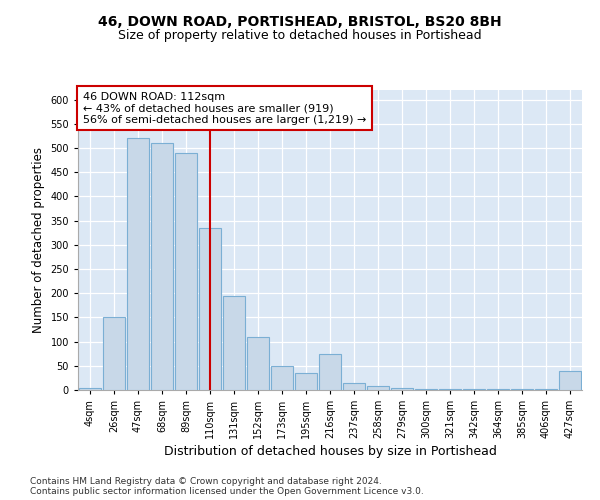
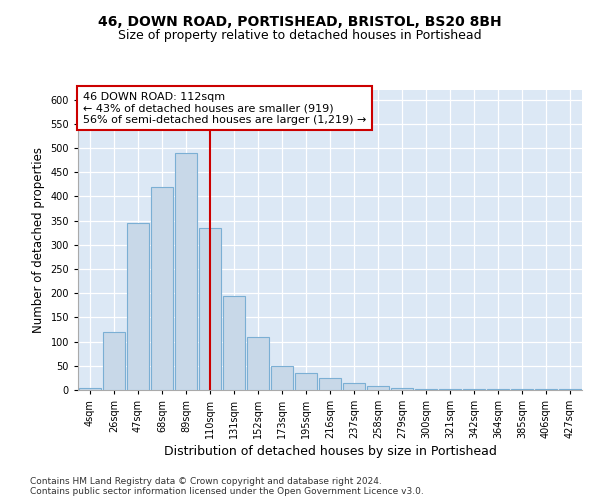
26sqm: 150 -> 120
47sqm: 520 -> 345
68sqm: 510 -> 420
216sqm: 75 -> 25
427sqm: 40 -> 2
